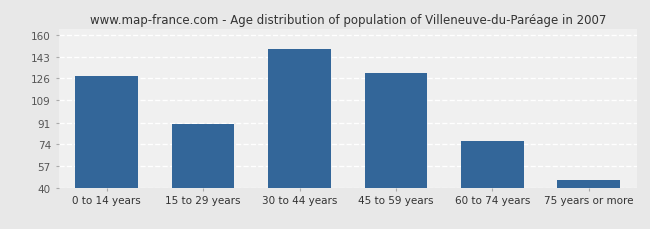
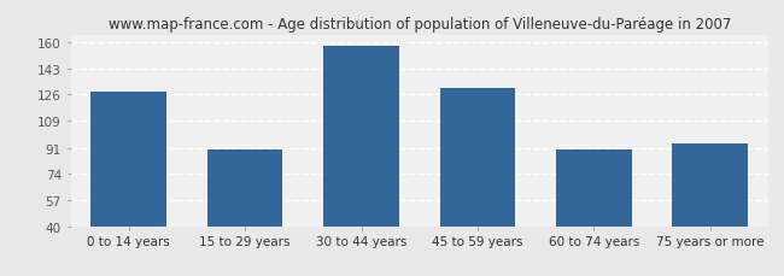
30 to 44 years: 149 -> 158
60 to 74 years: 77 -> 90
75 years or more: 46 -> 94
